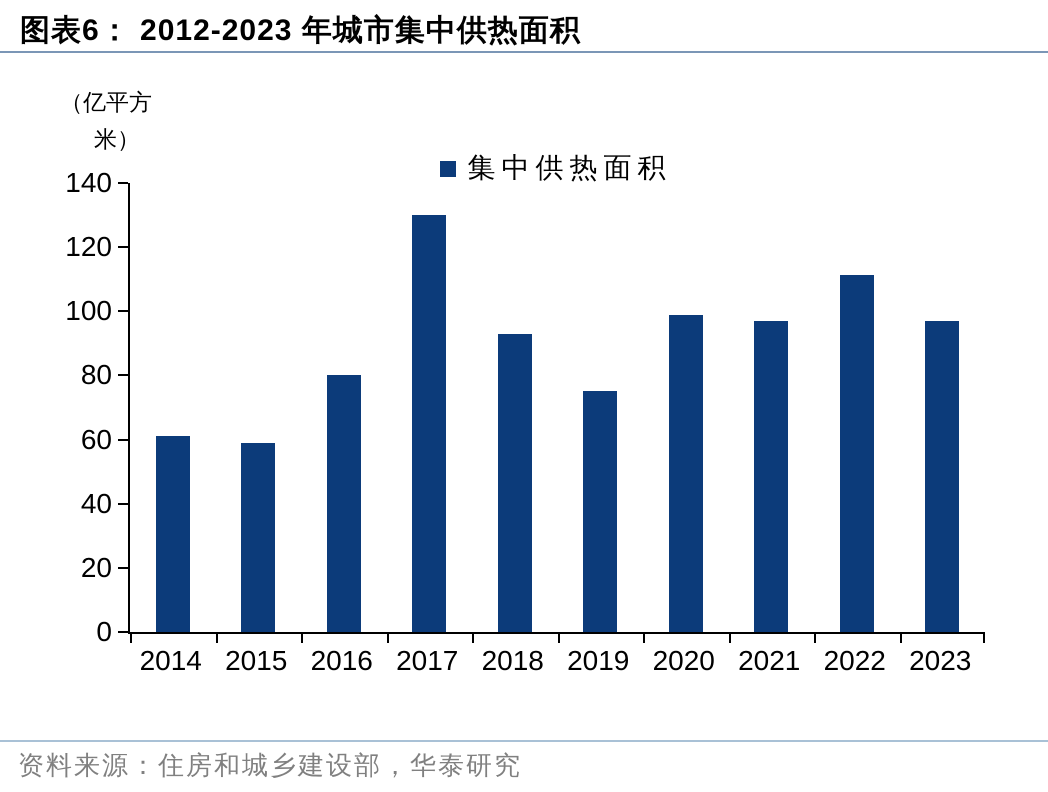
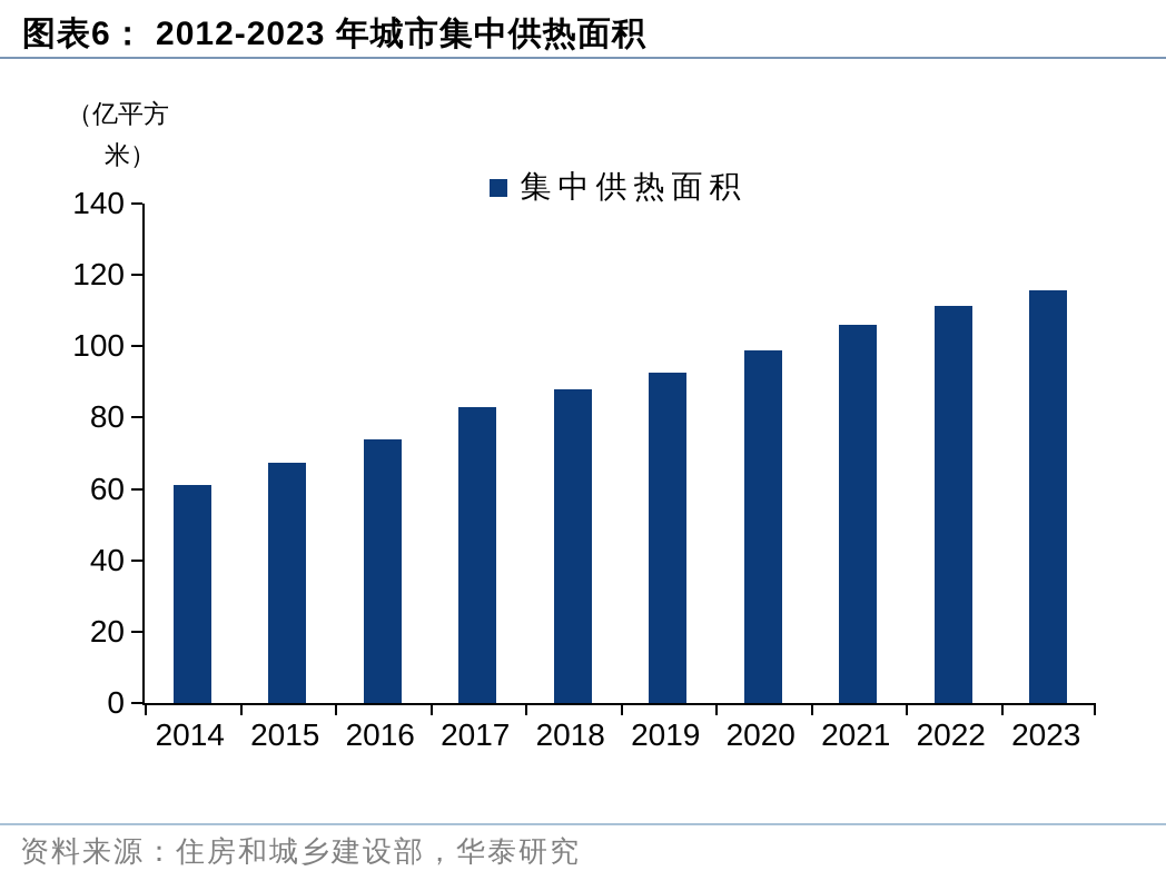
2015: 59 -> 67
2016: 80 -> 74
2017: 130 -> 83
2018: 93 -> 88
2019: 75 -> 92
2021: 97 -> 106
2023: 97 -> 116
